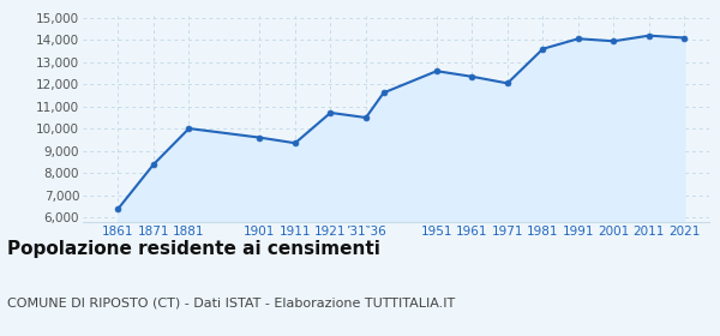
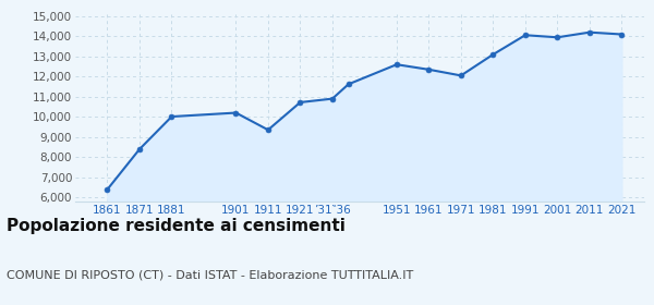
1901: 9,600 -> 10,200
’31‶36: 10,500 -> 10,900
1981: 13,600 -> 13,100
